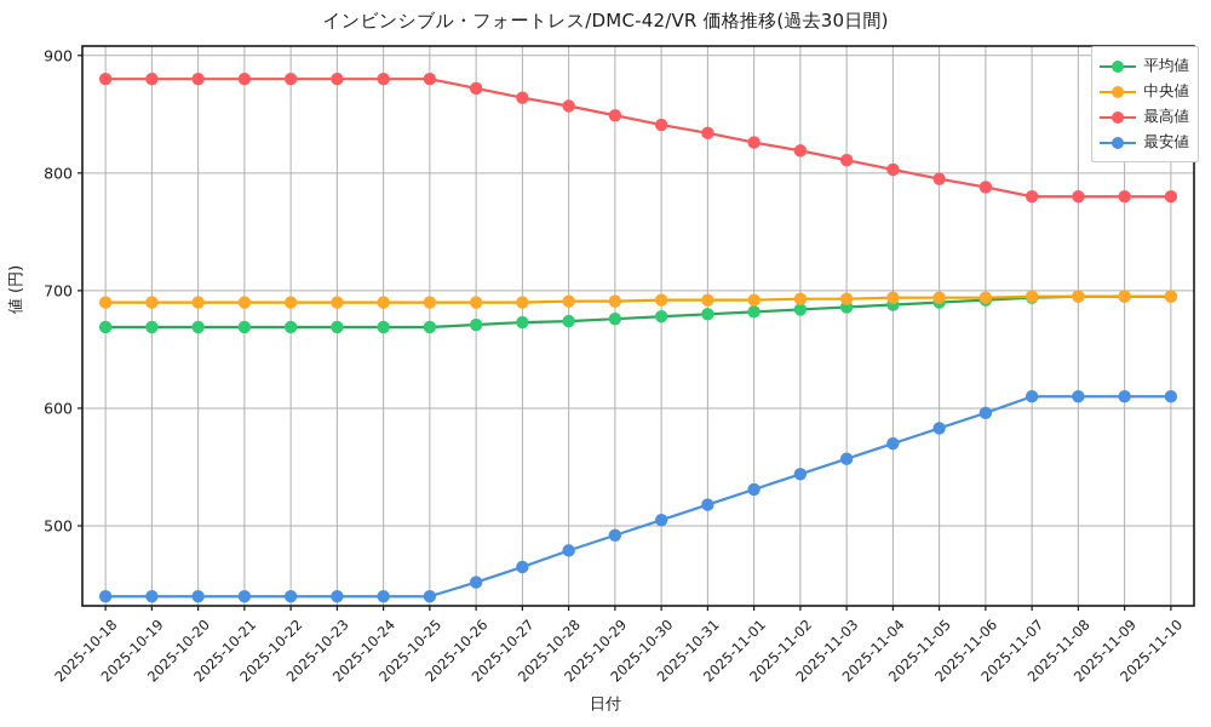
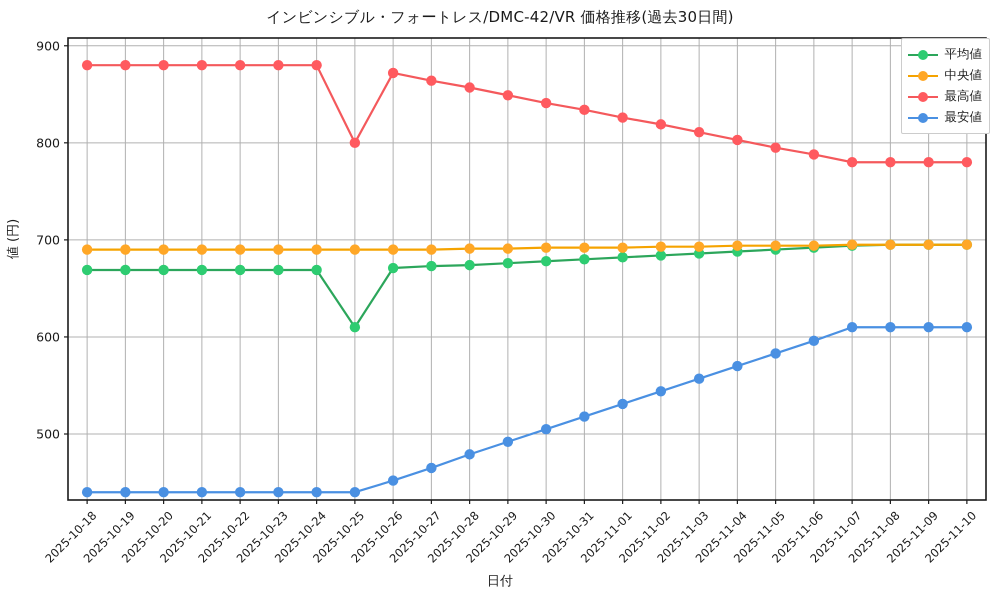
平均値/2025-10-25: 670 -> 610
最高値/2025-10-25: 880 -> 800
